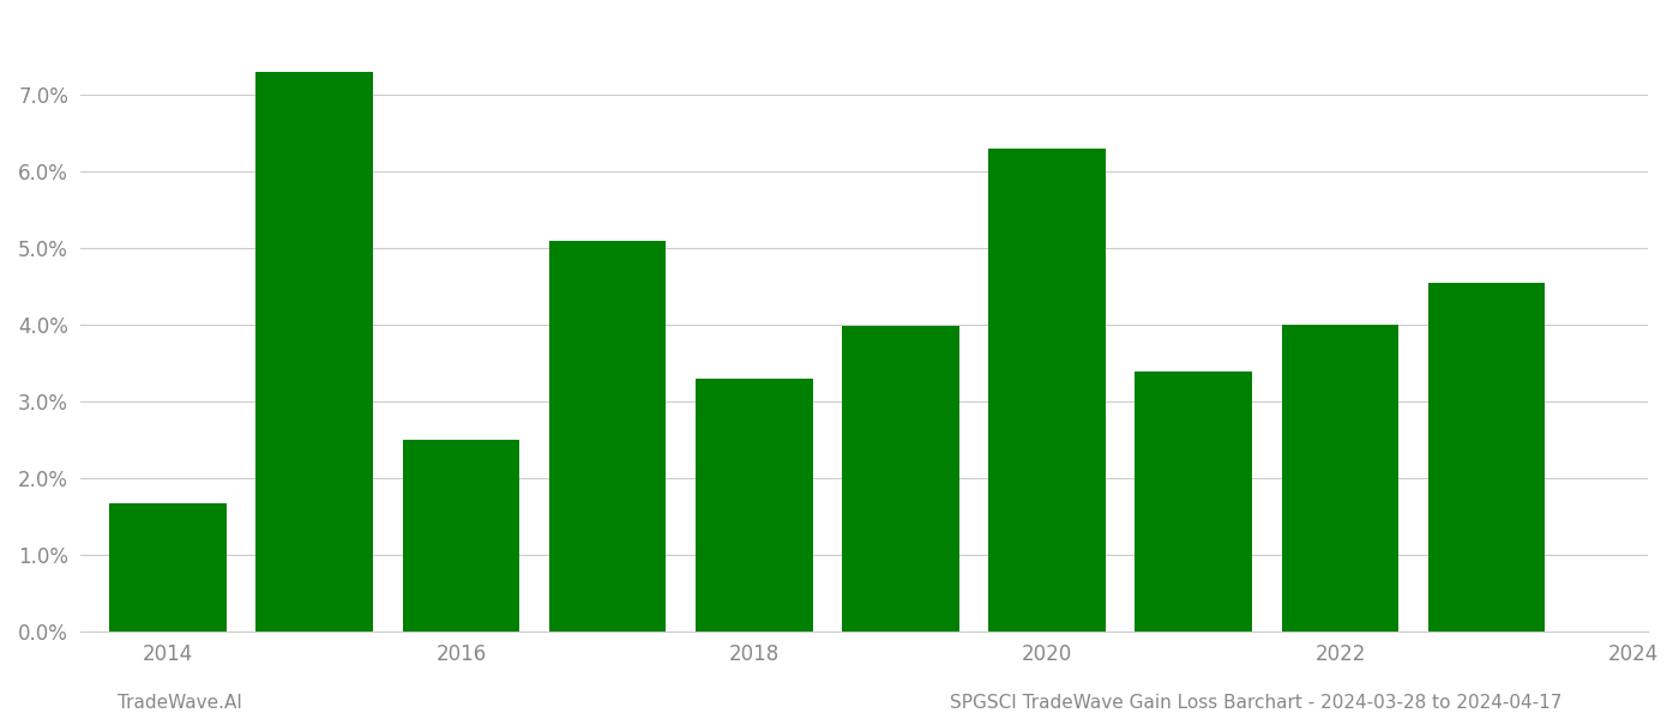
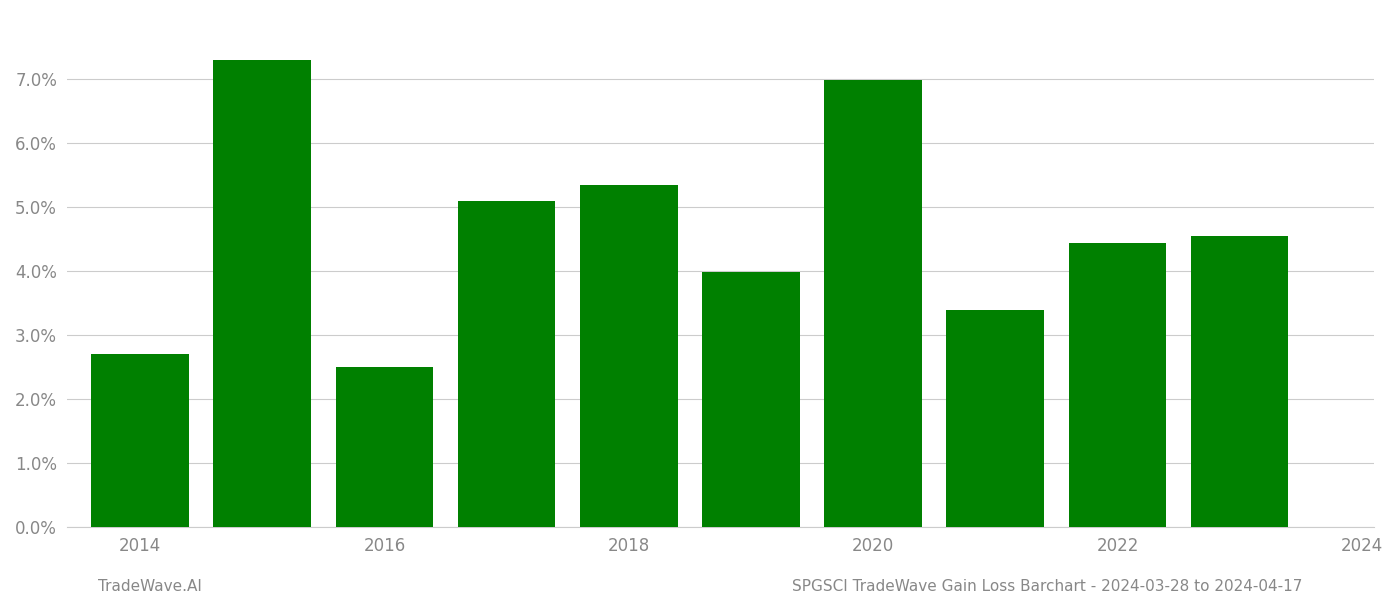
2014: 1.68% -> 2.70%
2018: 3.30% -> 5.34%
2020: 6.30% -> 6.98%
2022: 4.00% -> 4.44%
